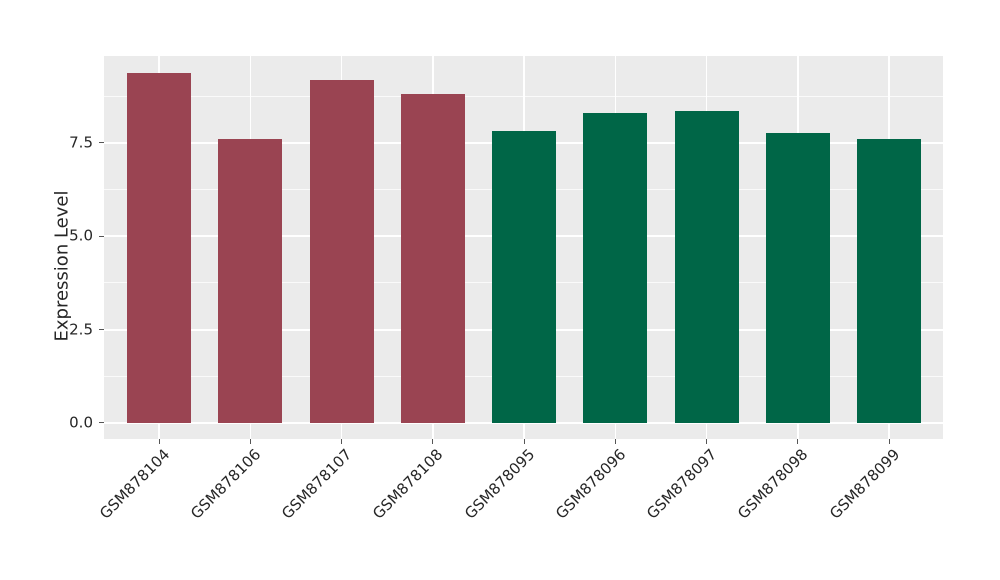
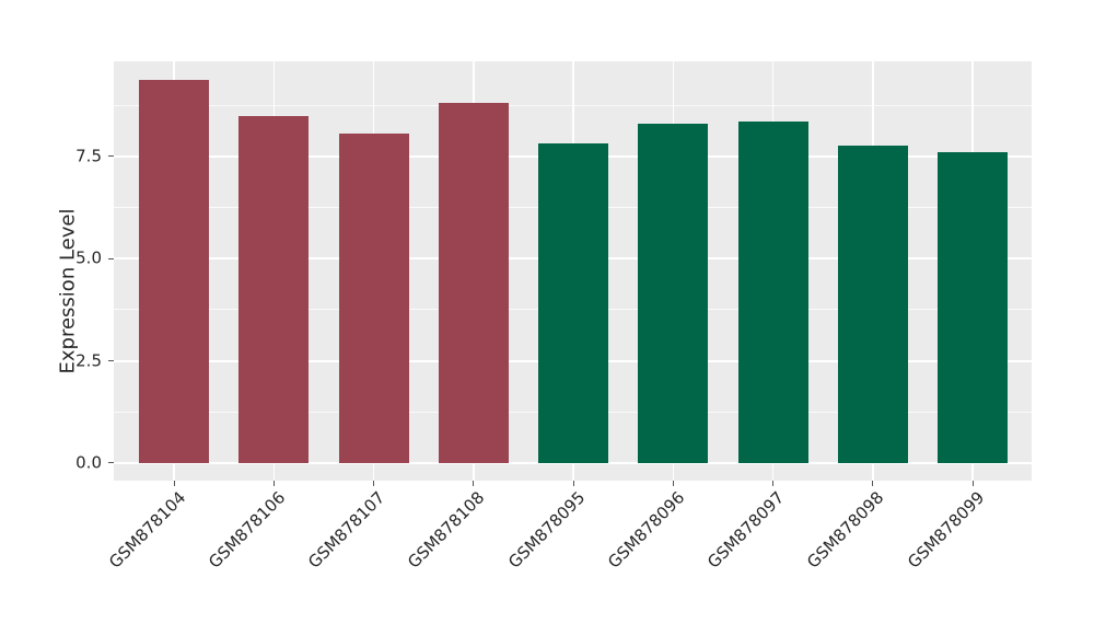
GSM878106: 7.6 -> 8.5
GSM878107: 9.2 -> 8.1
